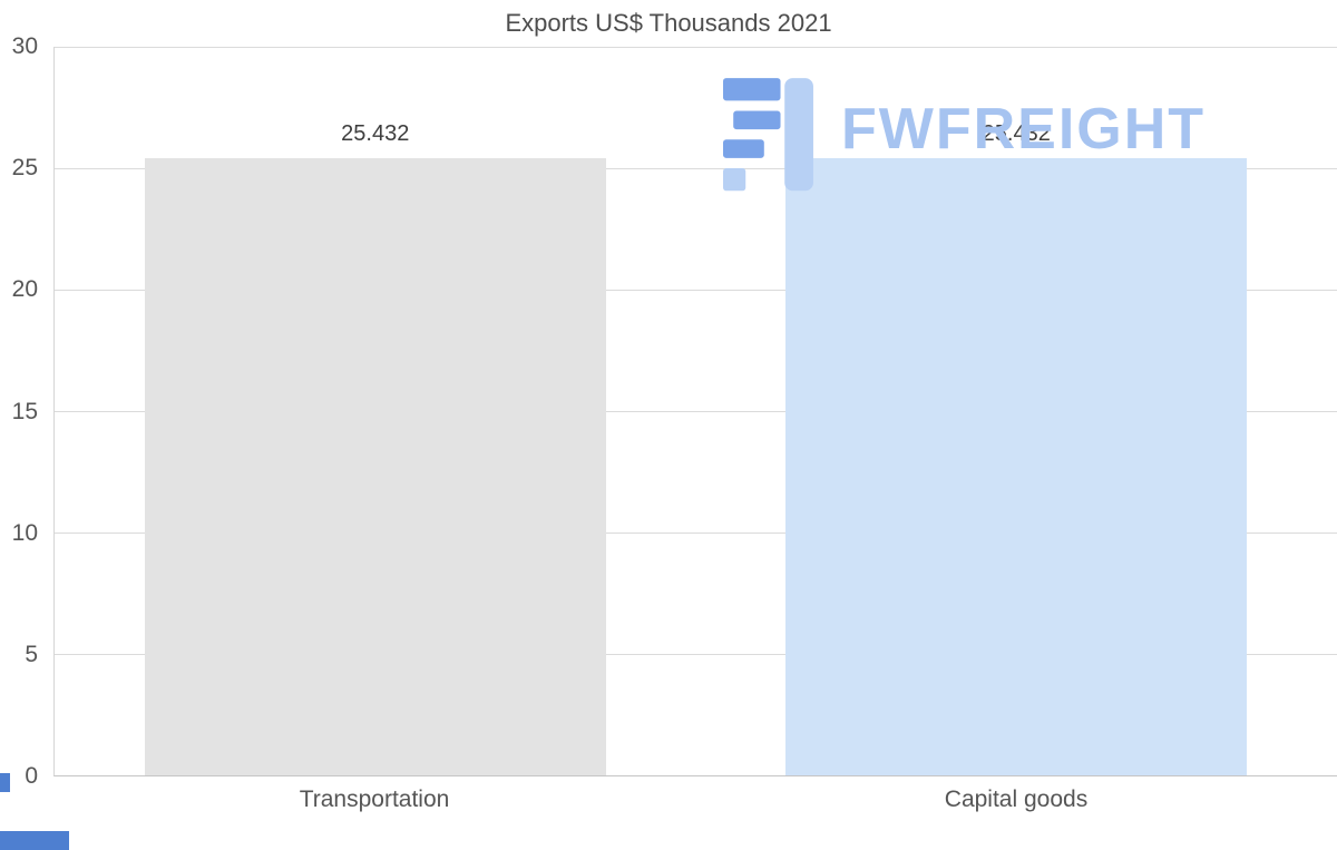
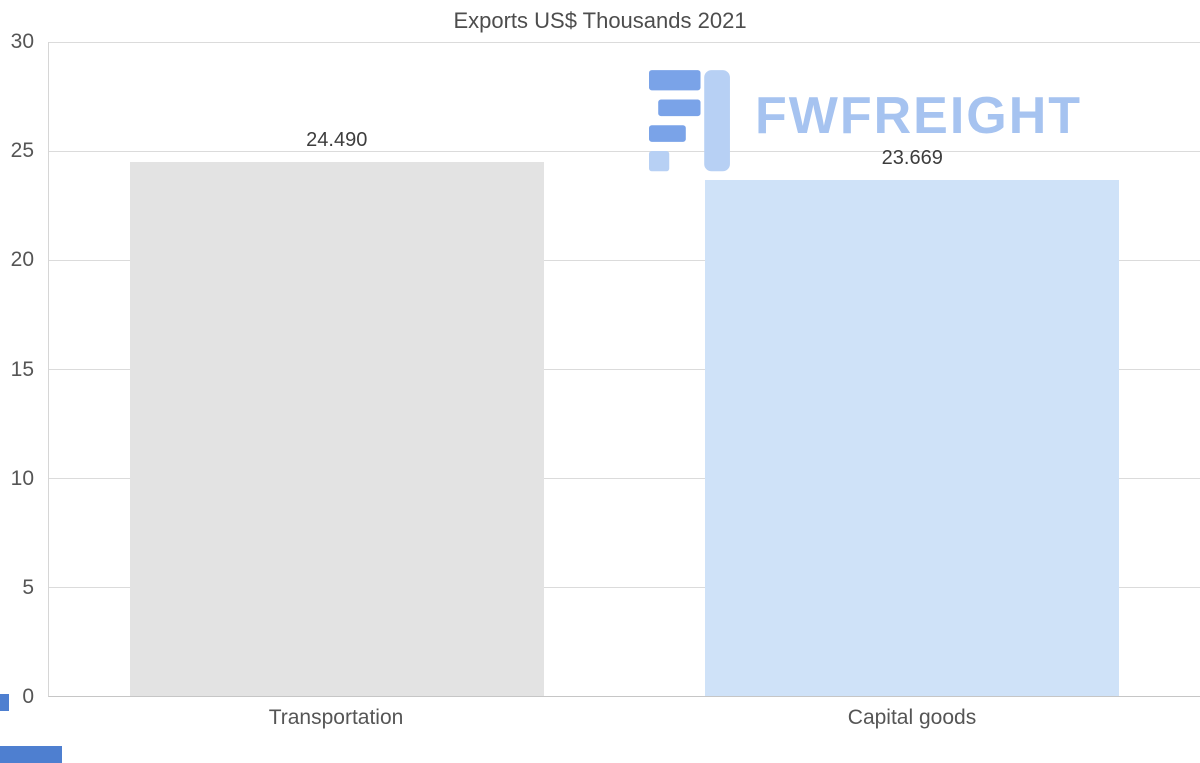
Transportation: 25.432 -> 24.490
Capital goods: 25.432 -> 23.669
